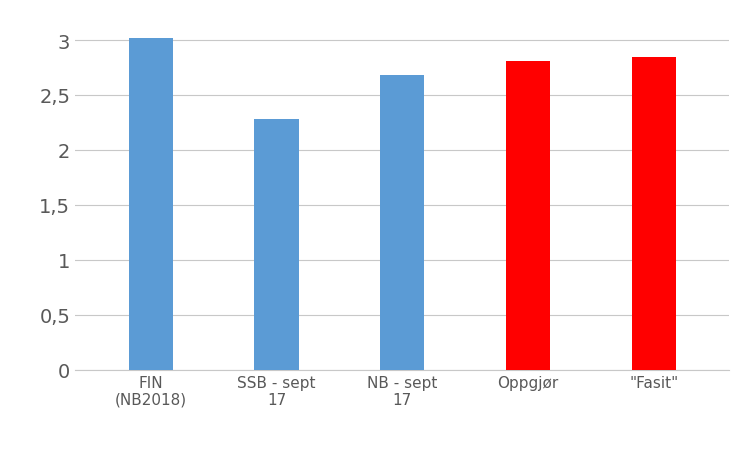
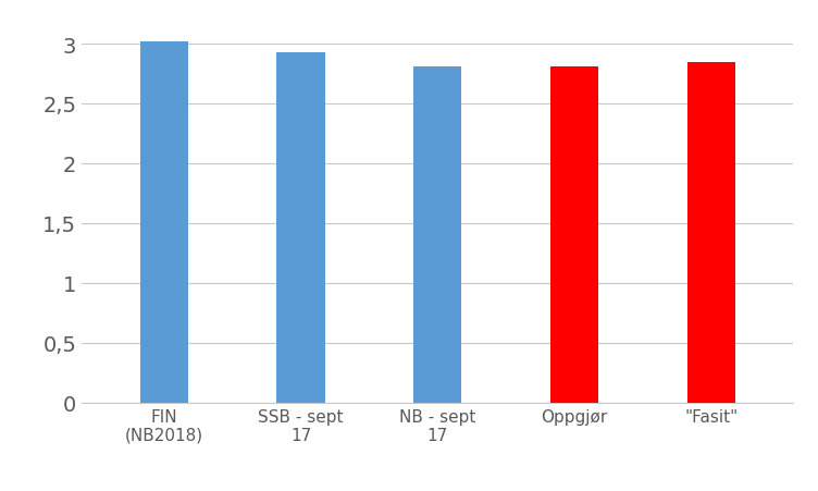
SSB - sept 17: 2,28 -> 2,93
NB - sept 17: 2,68 -> 2,81
